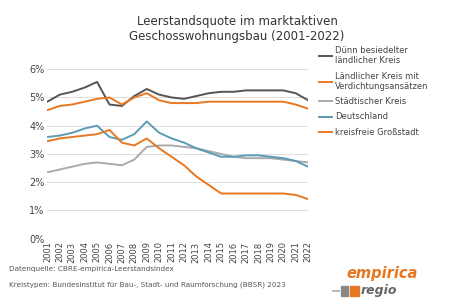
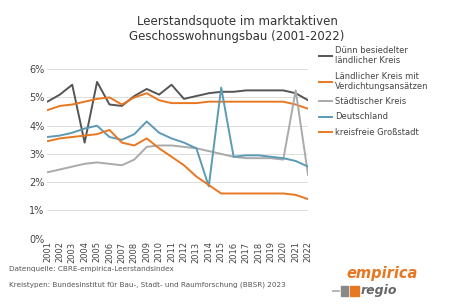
Dünn besiedelter ländlicher Kreis/2003: 5.20% -> 5.45%
Dünn besiedelter ländlicher Kreis/2004: 5.35% -> 3.40%
Dünn besiedelter ländlicher Kreis/2011: 5.00% -> 5.45%
Deutschland/2014: 3.05% -> 1.85%
Deutschland/2015: 2.90% -> 5.35%
Städtischer Kreis/2021: 2.75% -> 5.25%
Städtischer Kreis/2022: 2.70% -> 2.25%
